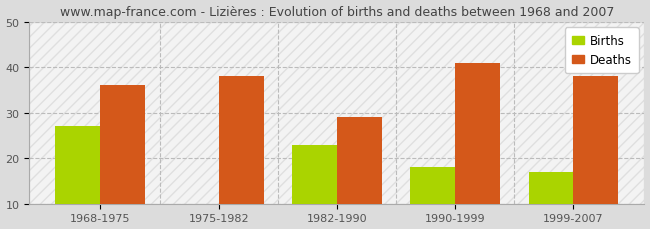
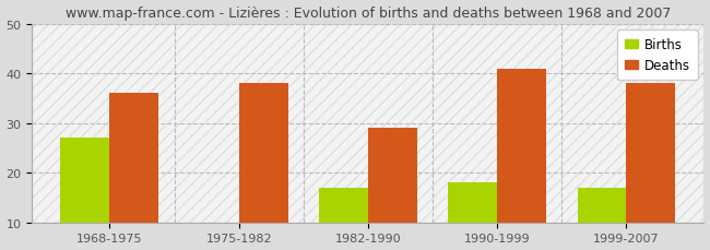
Births/1982-1990: 23 -> 17
